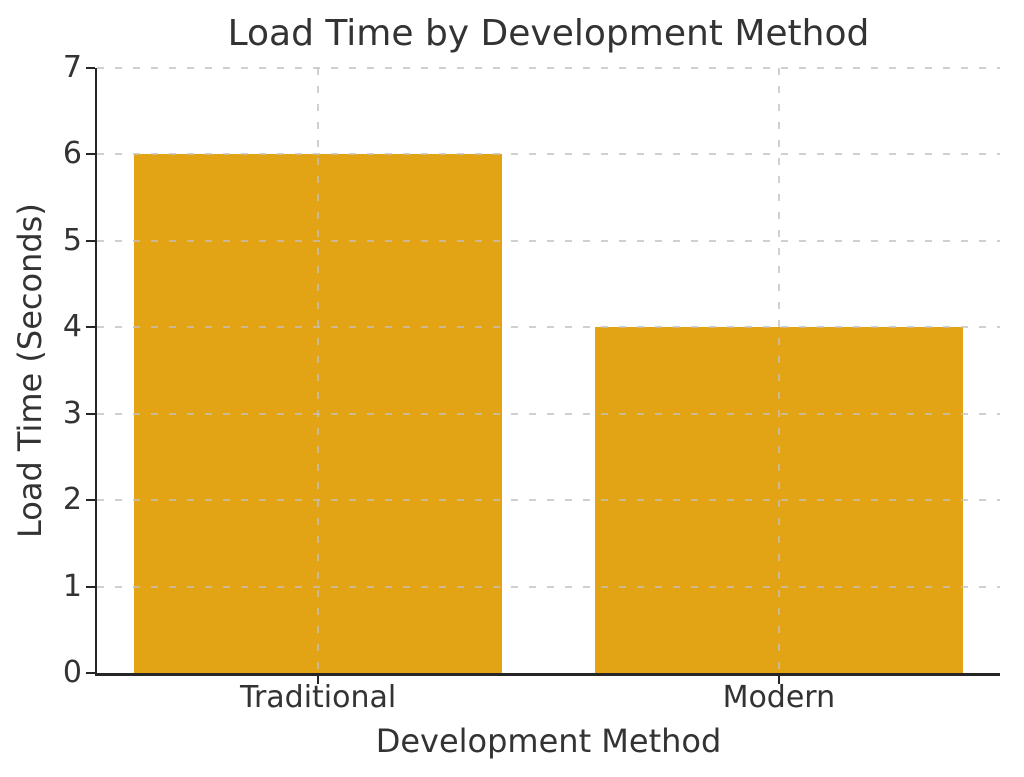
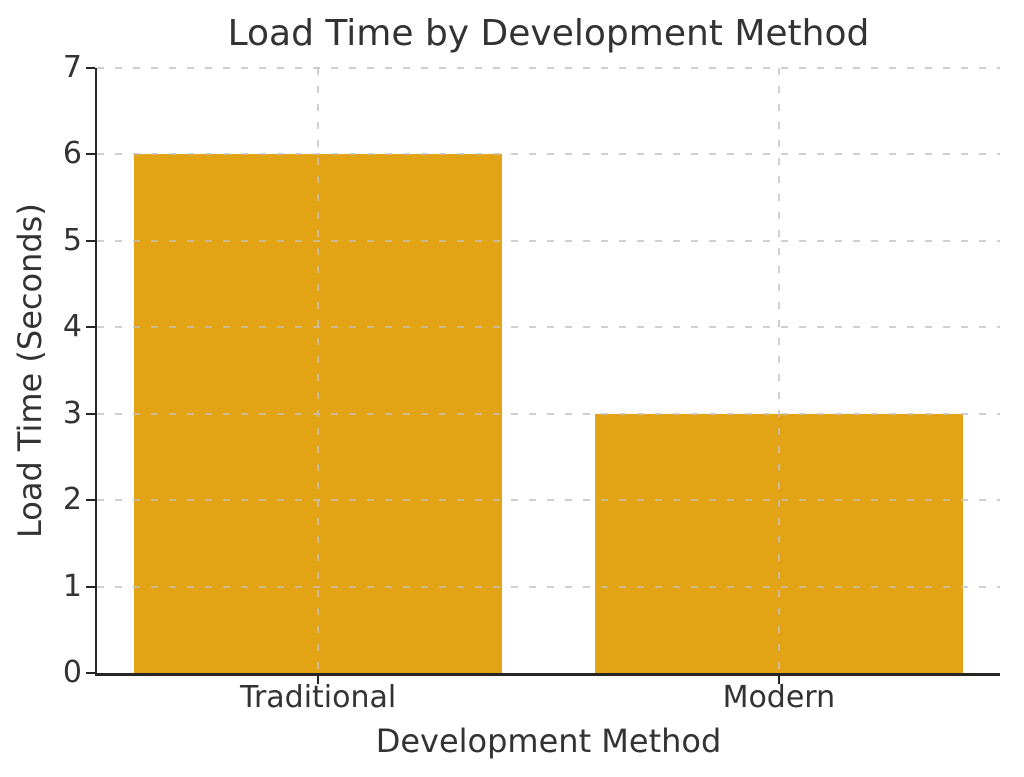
Modern: 4 -> 3
